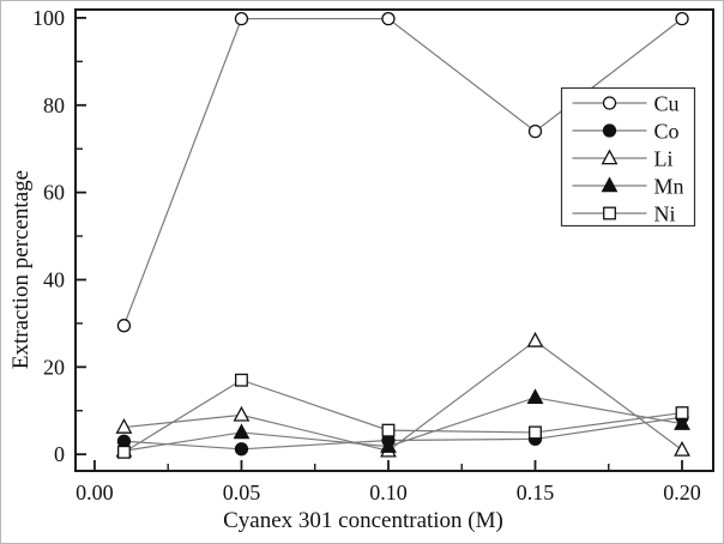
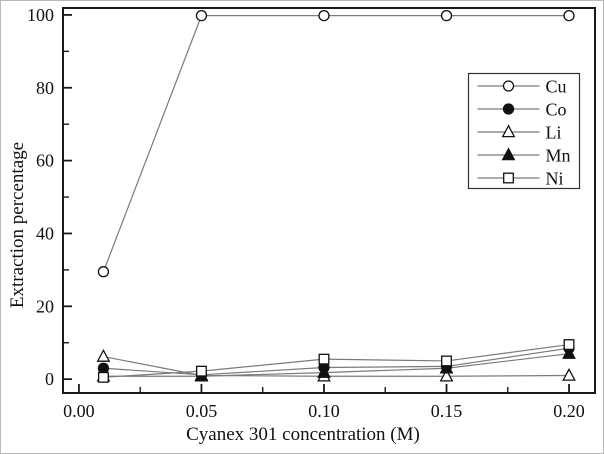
Li/0.05: 9 -> 1
Mn/0.05: 5 -> 1
Ni/0.05: 17 -> 2
Cu/0.15: 74 -> 100
Li/0.15: 26 -> 1
Mn/0.15: 13 -> 3
